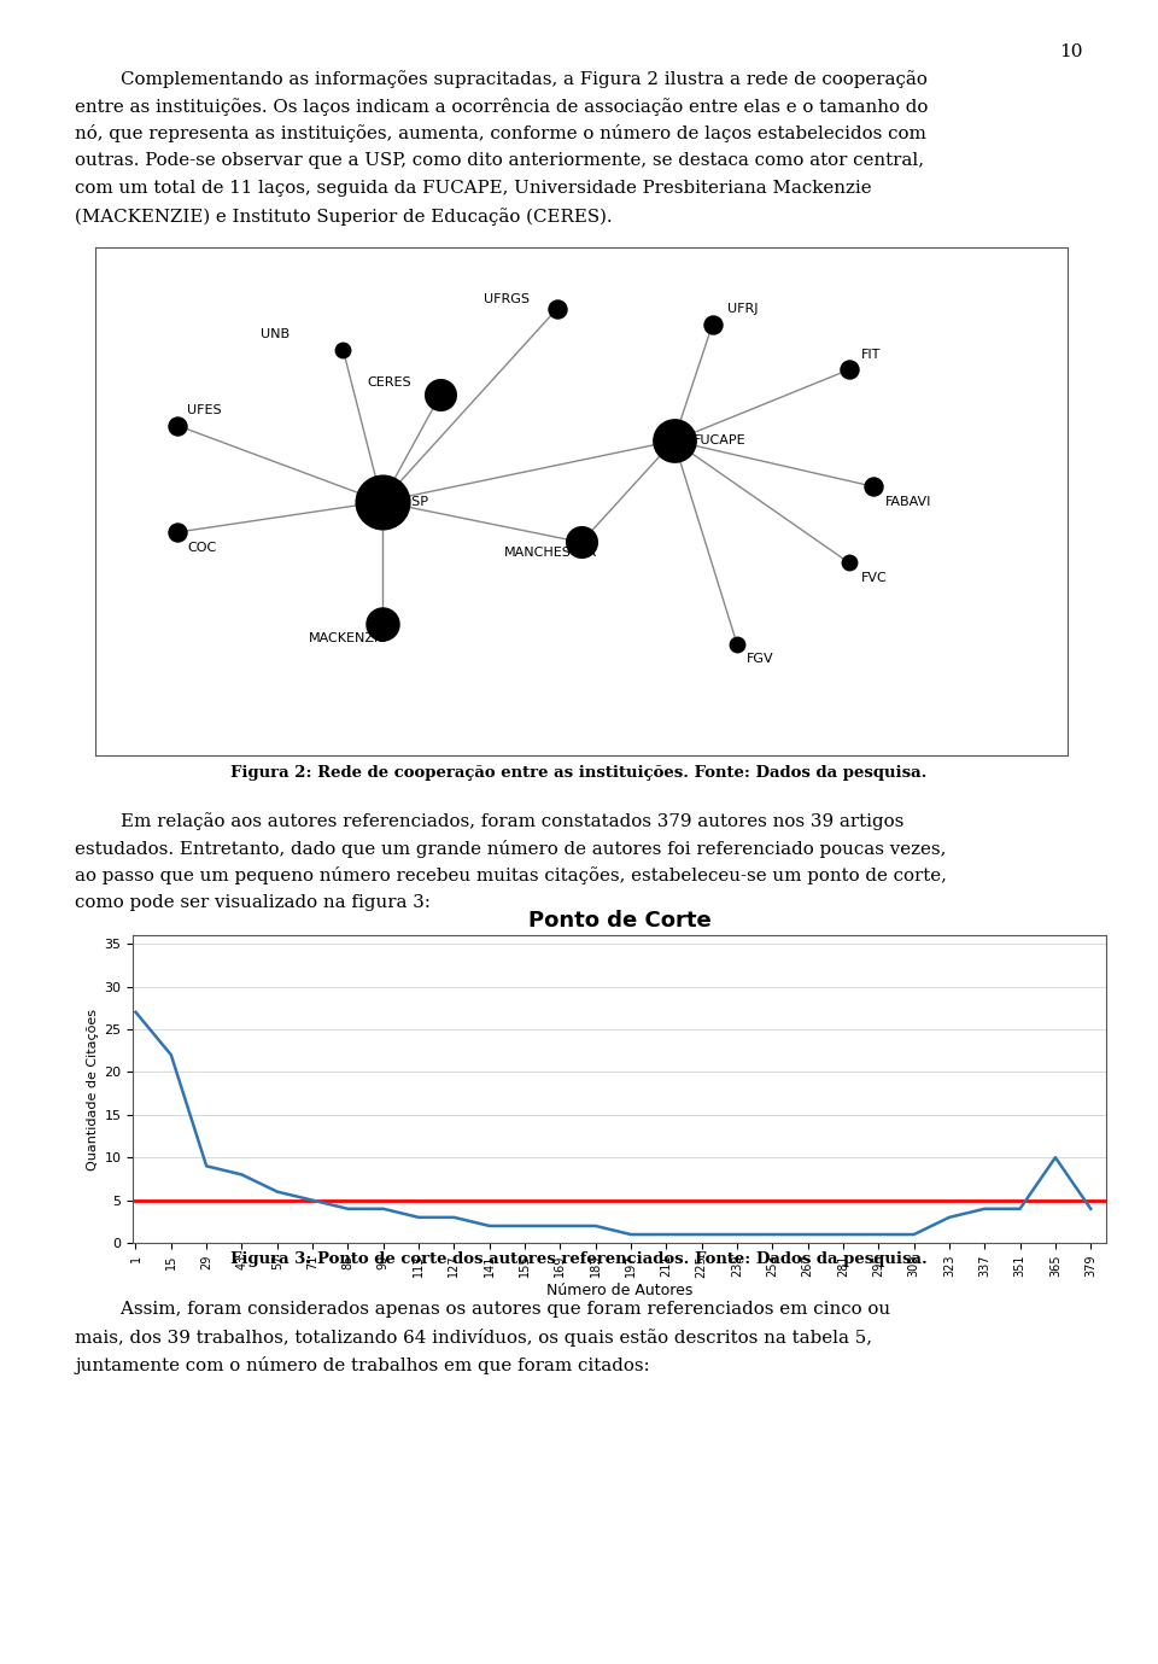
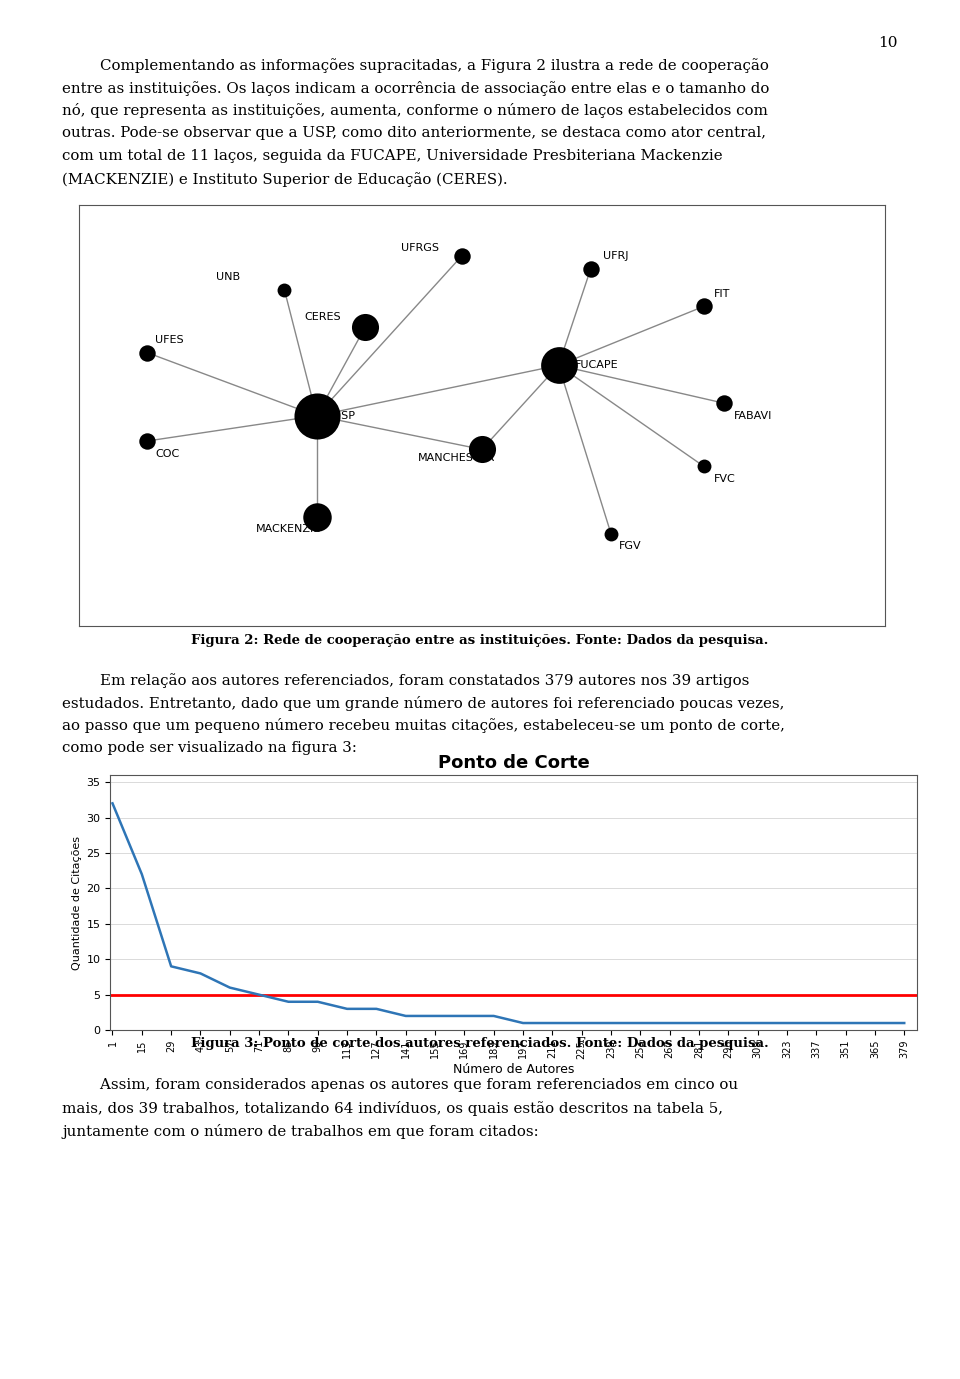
Ponto de Corte/1: 27 -> 32
Ponto de Corte/323: 3 -> 1
Ponto de Corte/337: 4 -> 1
Ponto de Corte/351: 4 -> 1
Ponto de Corte/365: 10 -> 1
Ponto de Corte/379: 4 -> 1
